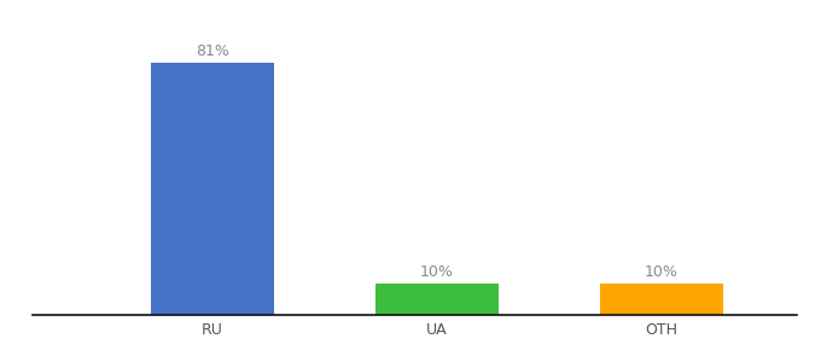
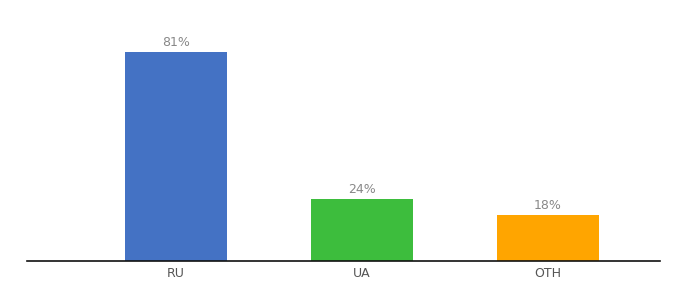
UA: 10% -> 24%
OTH: 10% -> 18%
